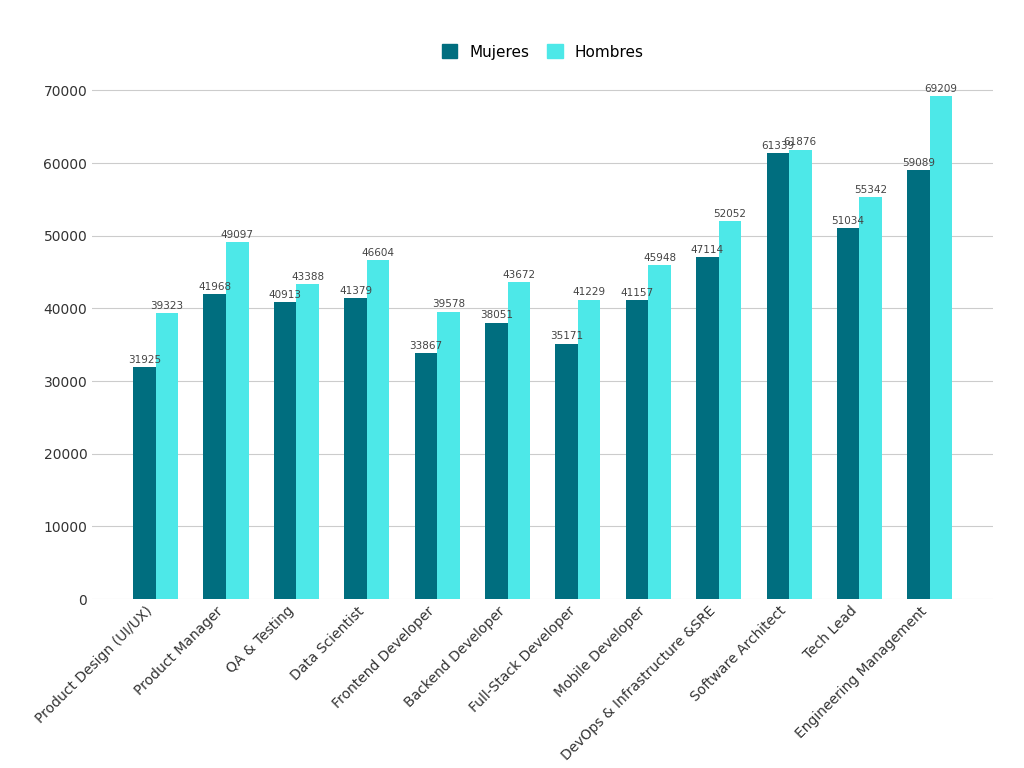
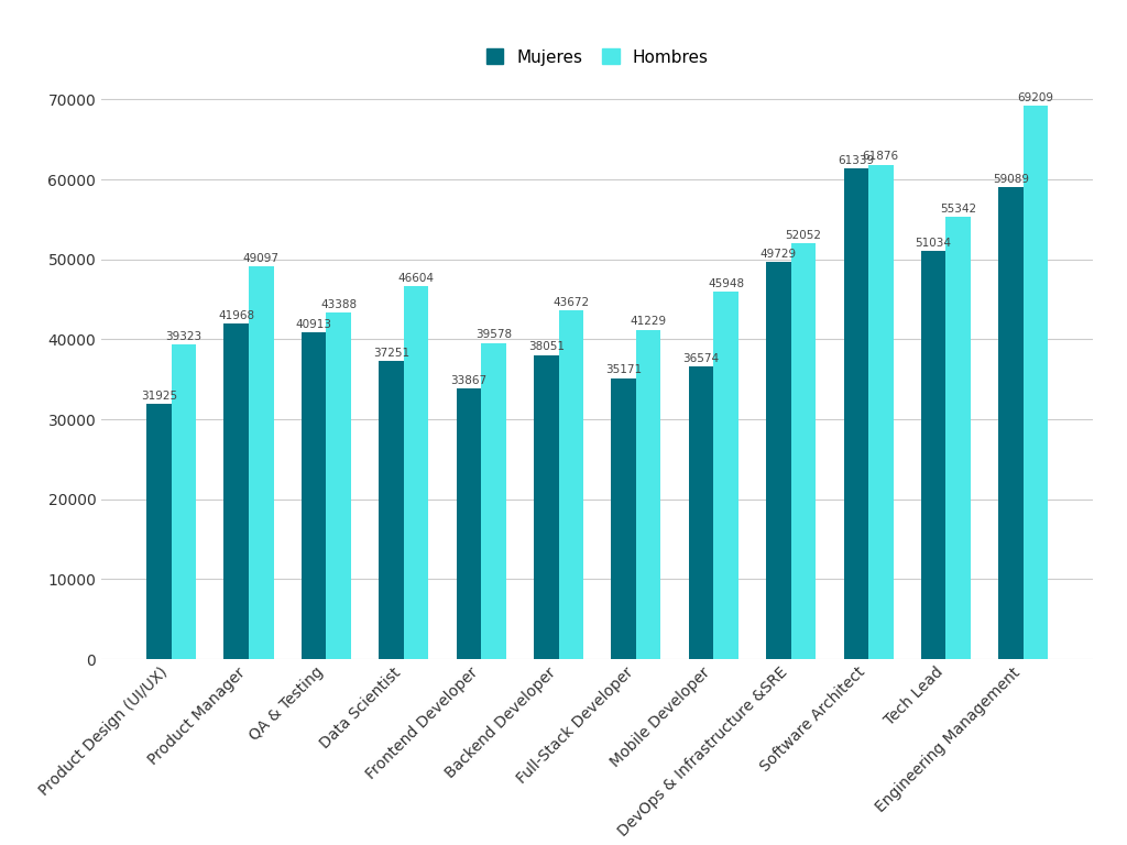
Mujeres/Data Scientist: 41379 -> 37251
Mujeres/Mobile Developer: 41157 -> 36574
Mujeres/DevOps & Infrastructure &SRE: 47114 -> 49729
